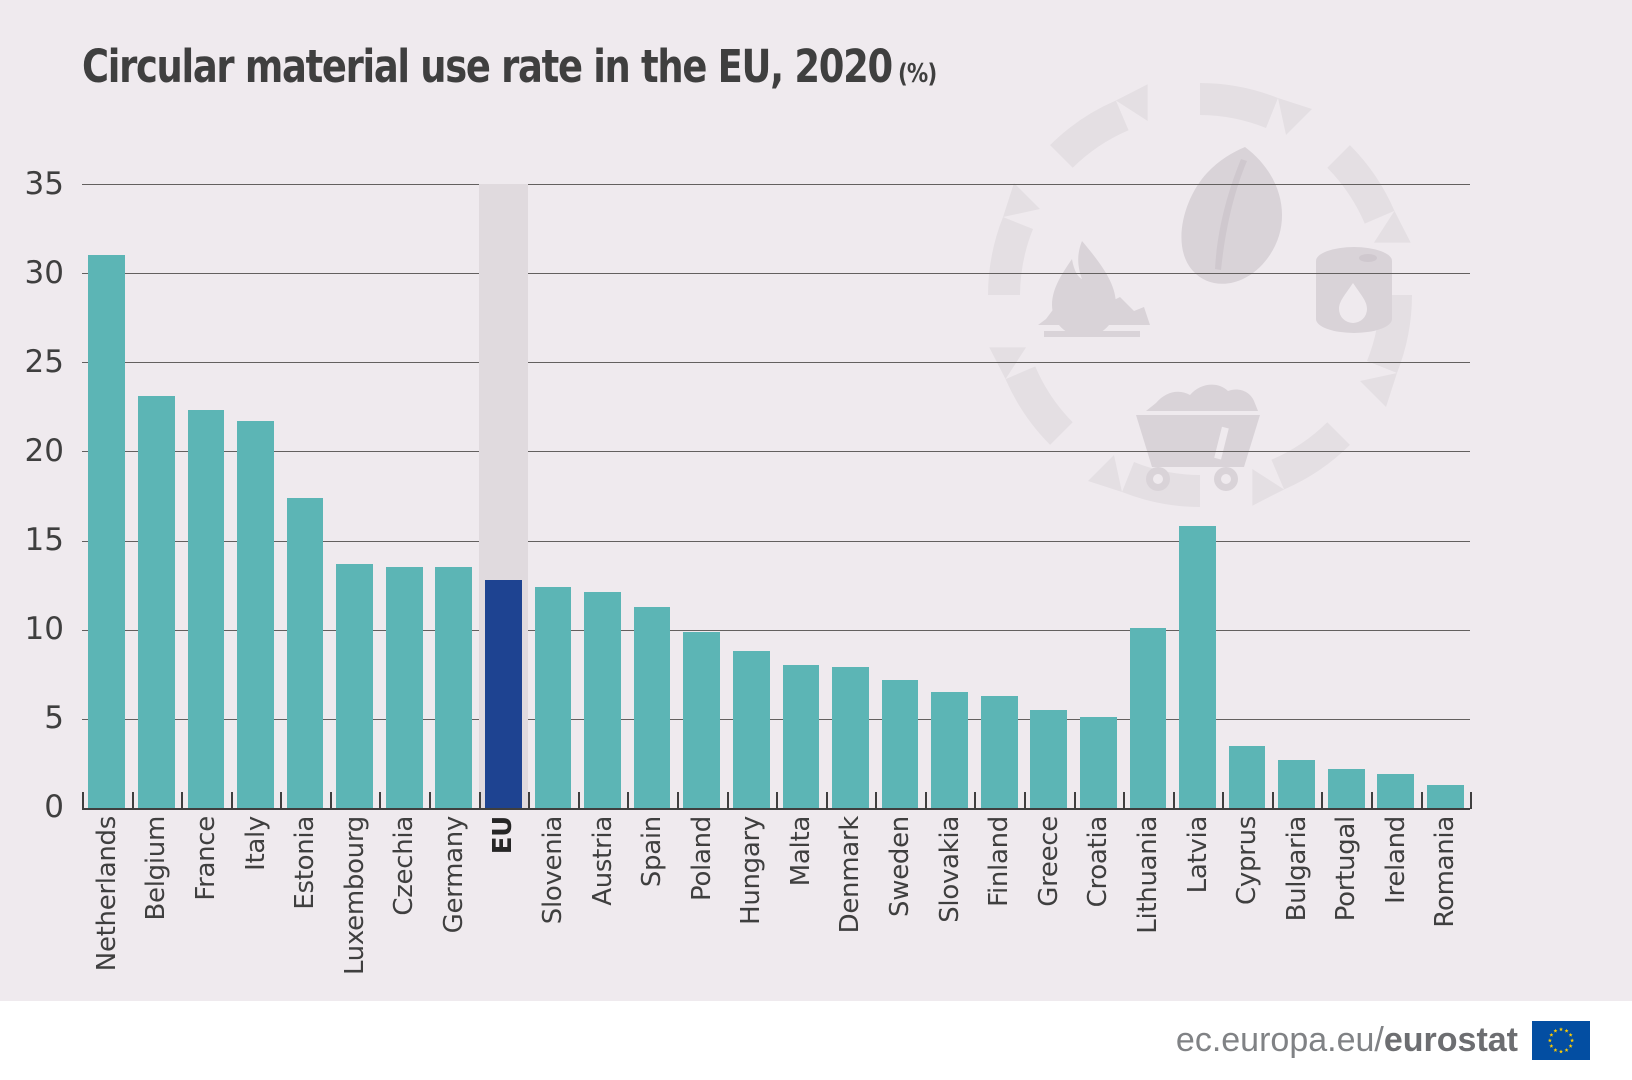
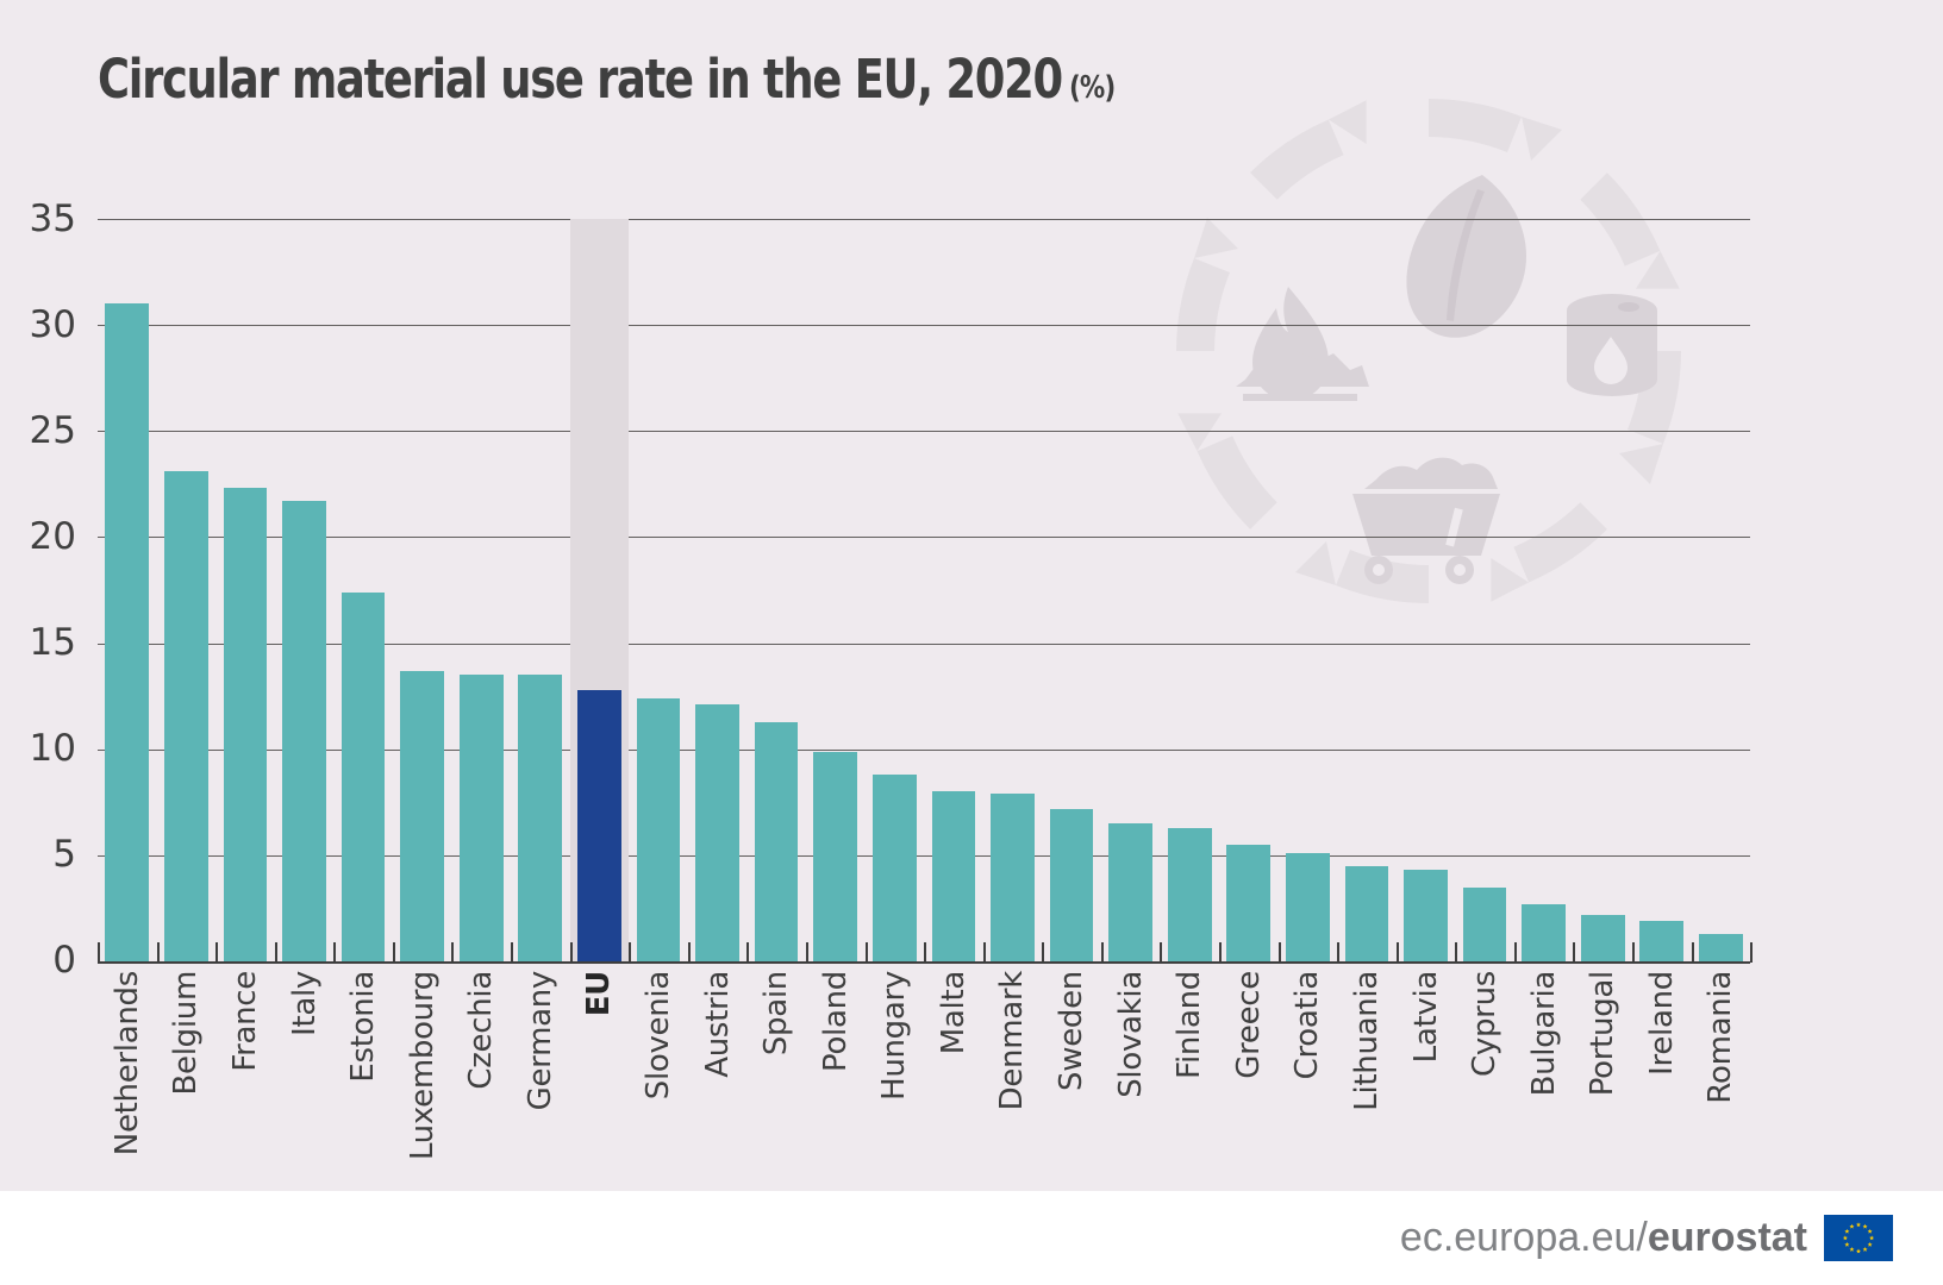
Lithuania: 10.1 -> 4.5
Latvia: 15.8 -> 4.3
